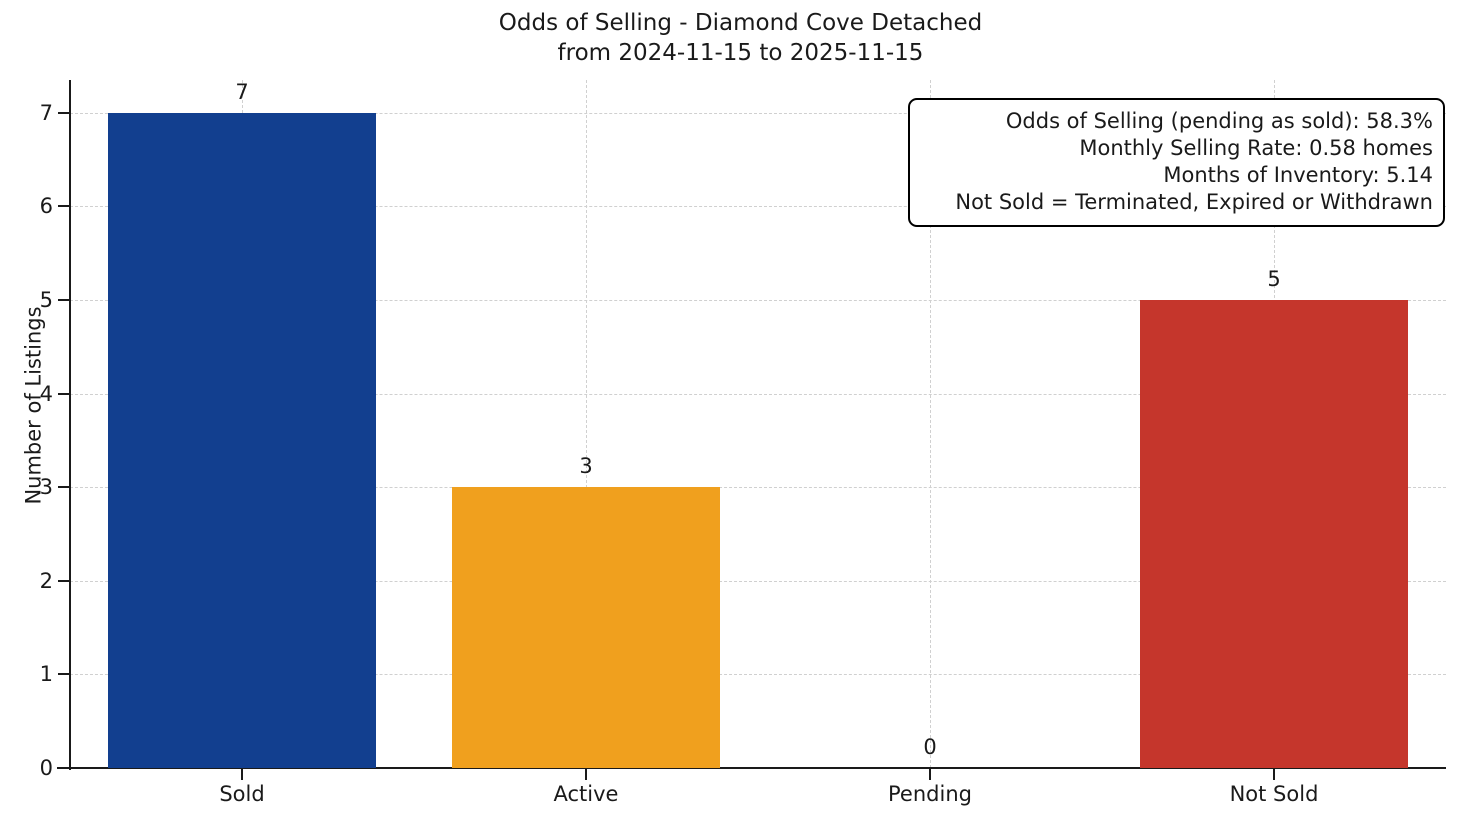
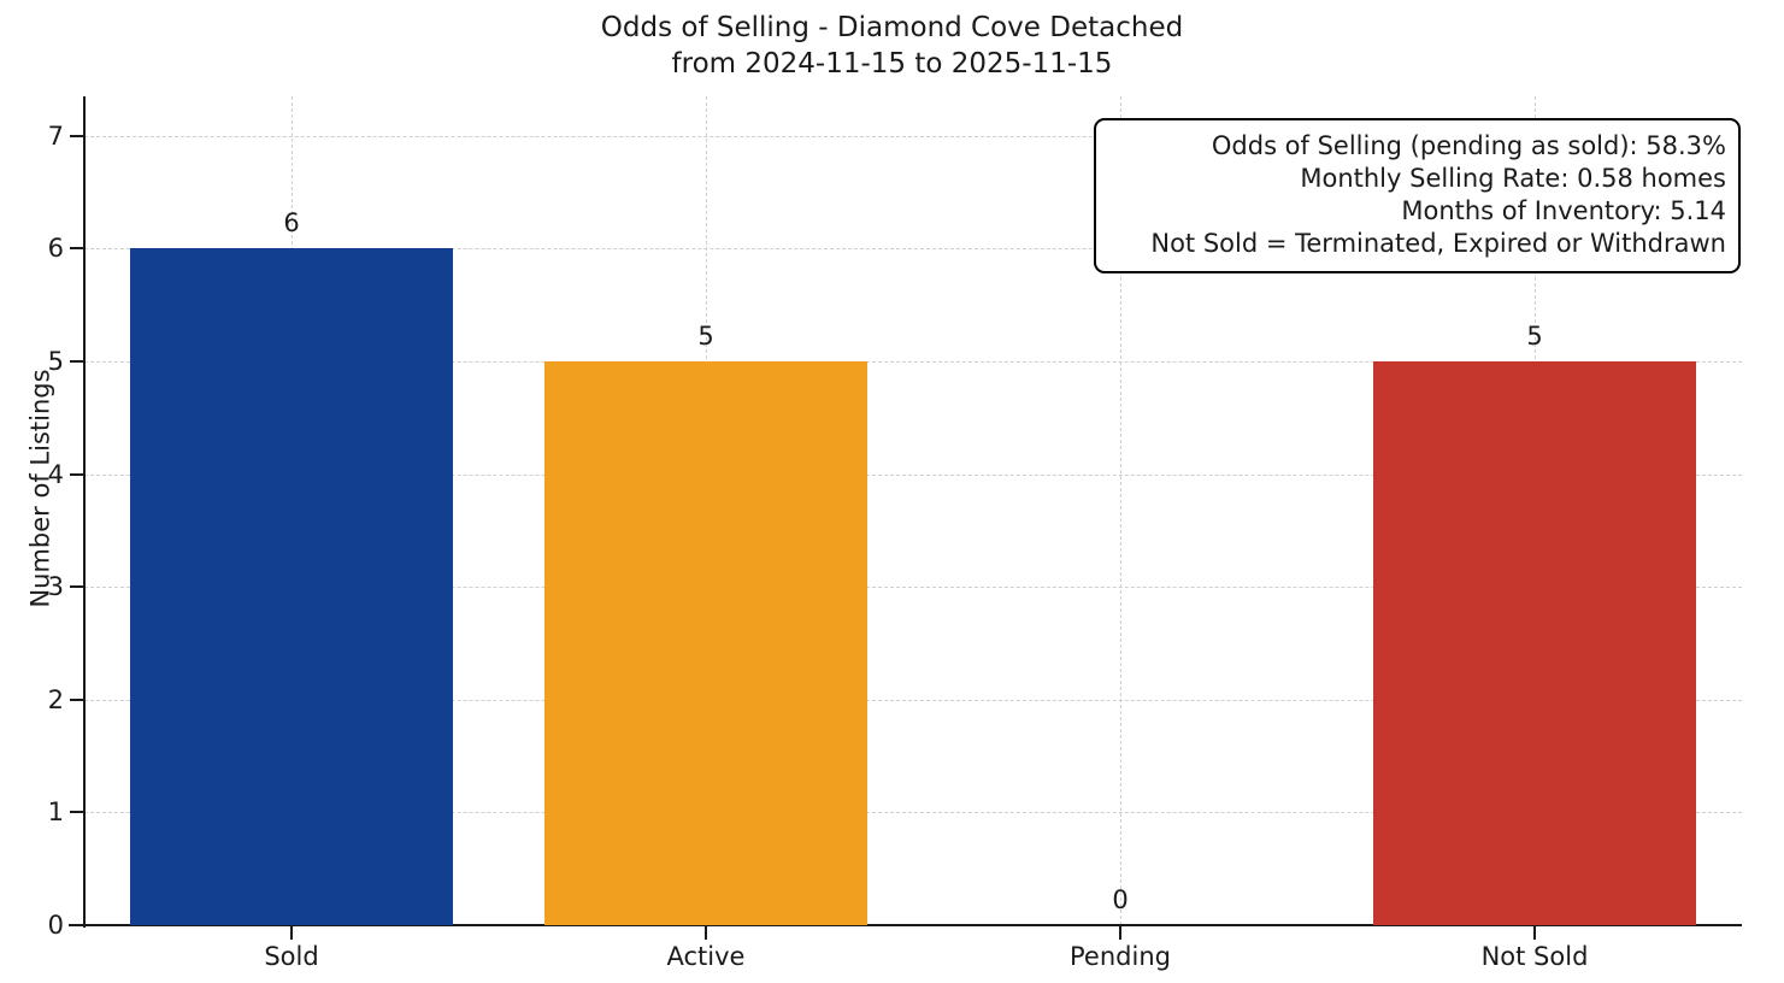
Sold: 7 -> 6
Active: 3 -> 5
